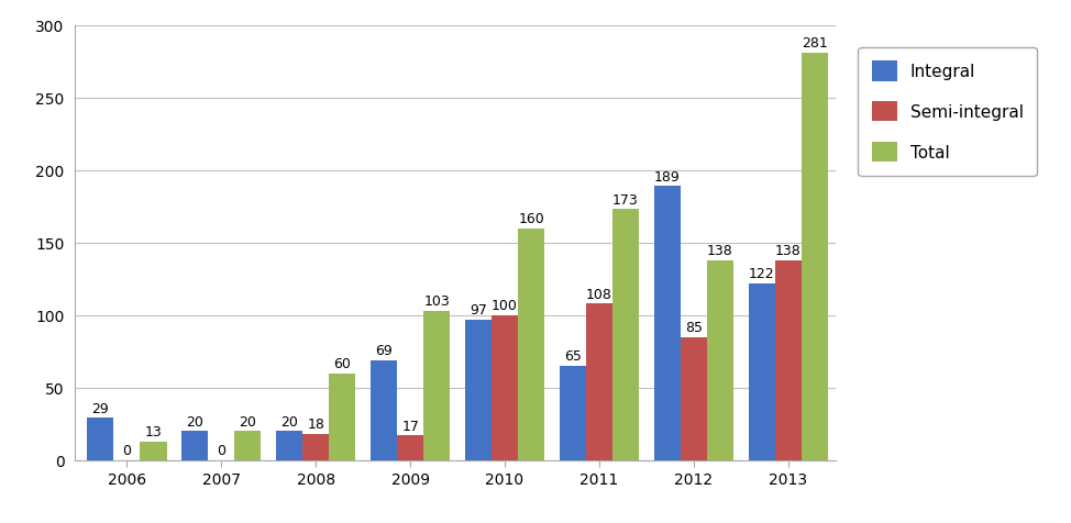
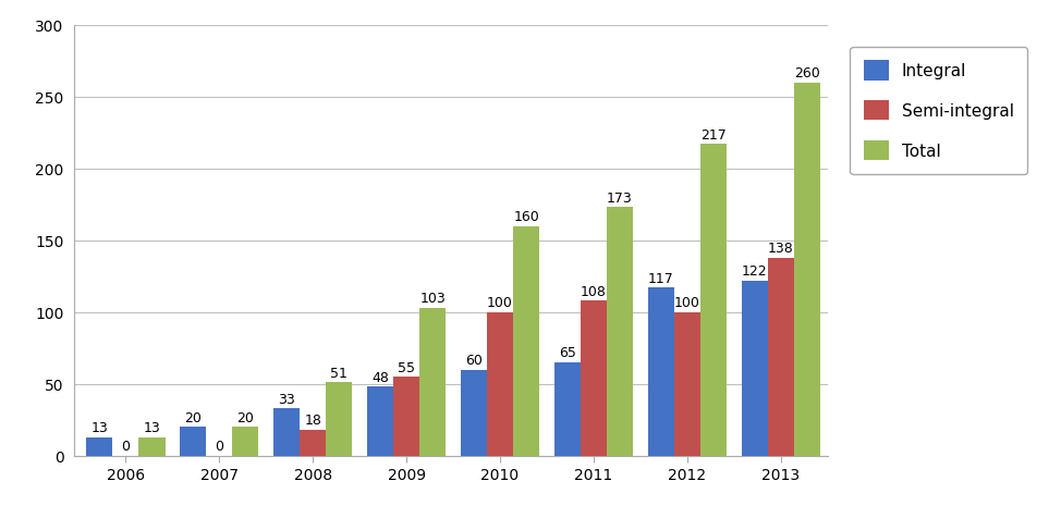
Integral/2006: 29 -> 13
Integral/2008: 20 -> 33
Total/2008: 60 -> 51
Integral/2009: 69 -> 48
Semi-integral/2009: 17 -> 55
Integral/2010: 97 -> 60
Integral/2012: 189 -> 117
Semi-integral/2012: 85 -> 100
Total/2012: 138 -> 217
Total/2013: 281 -> 260
